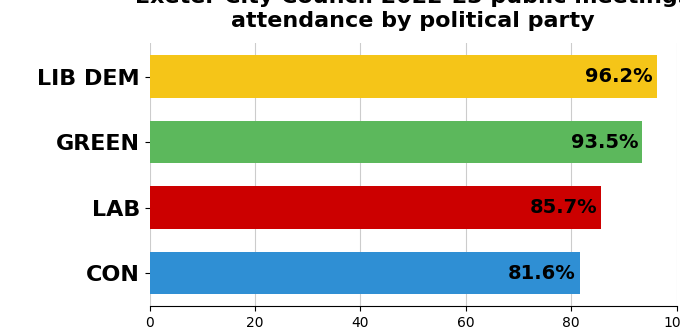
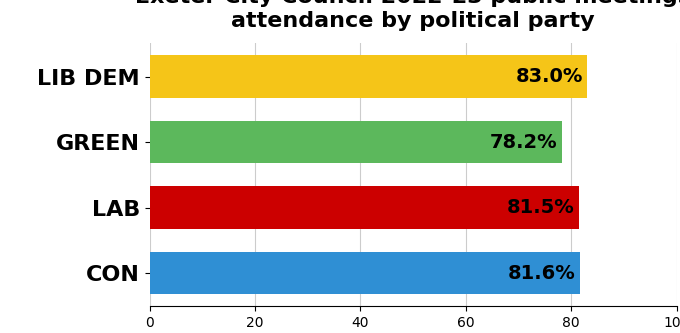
LIB DEM: 96.2% -> 83.0%
GREEN: 93.5% -> 78.2%
LAB: 85.7% -> 81.5%
